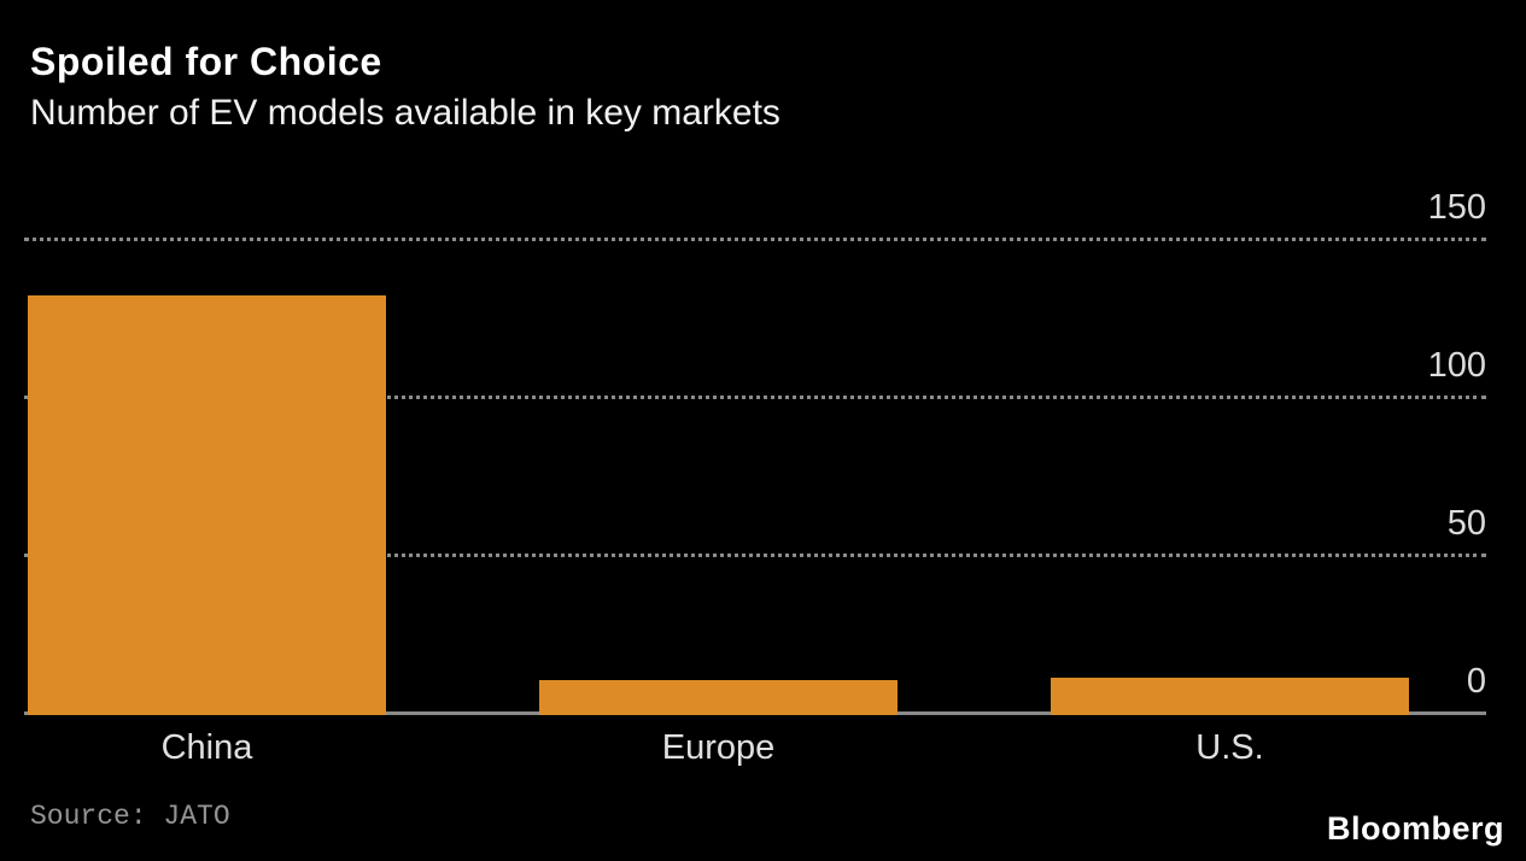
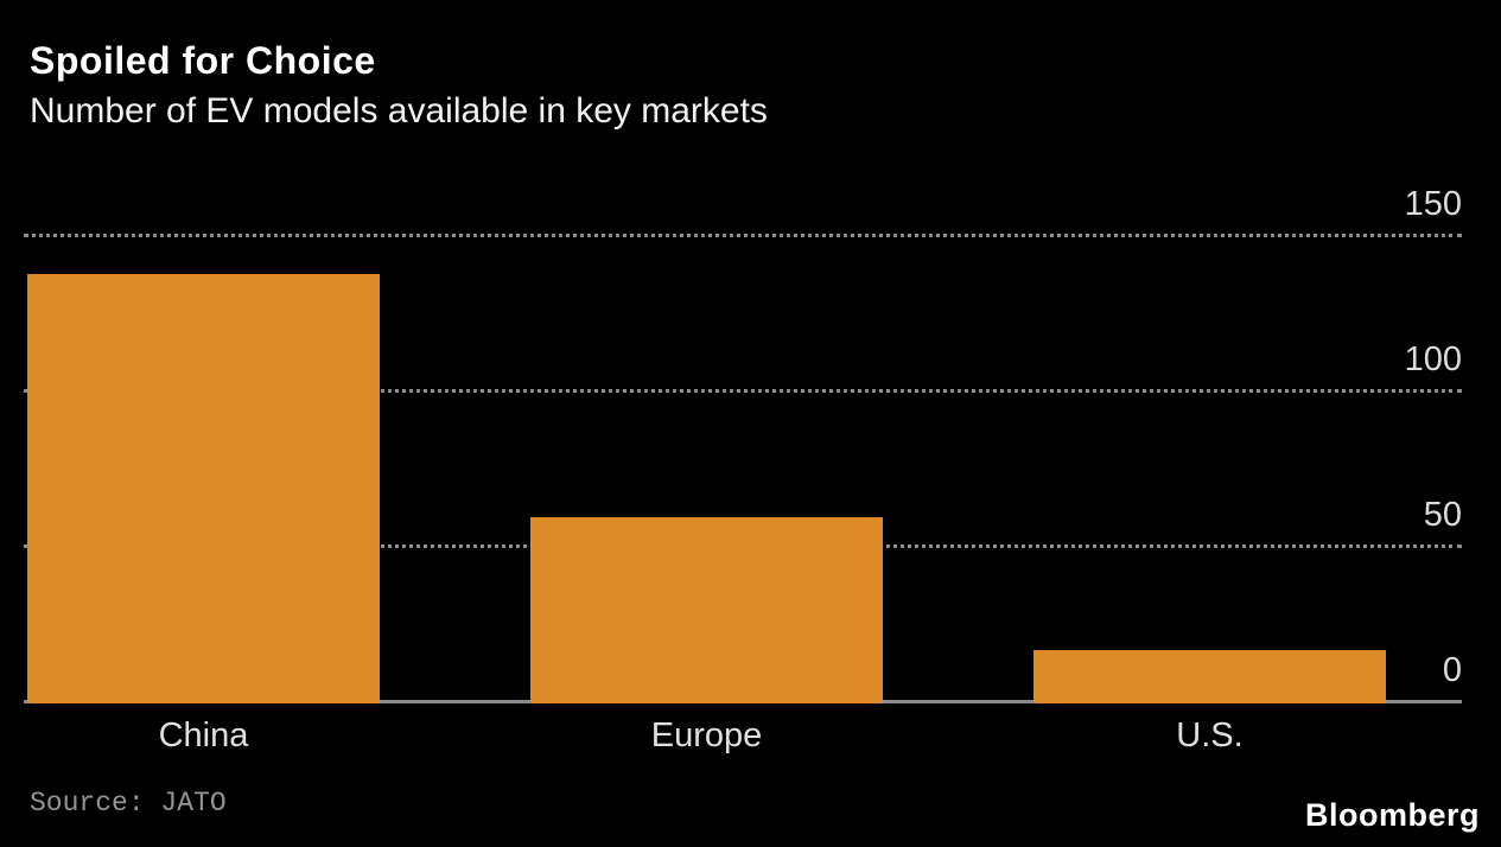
China: 133 -> 138
Europe: 11 -> 60
U.S.: 12 -> 17
